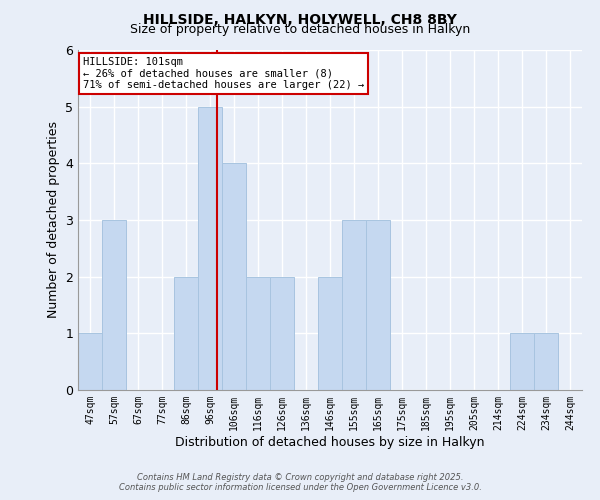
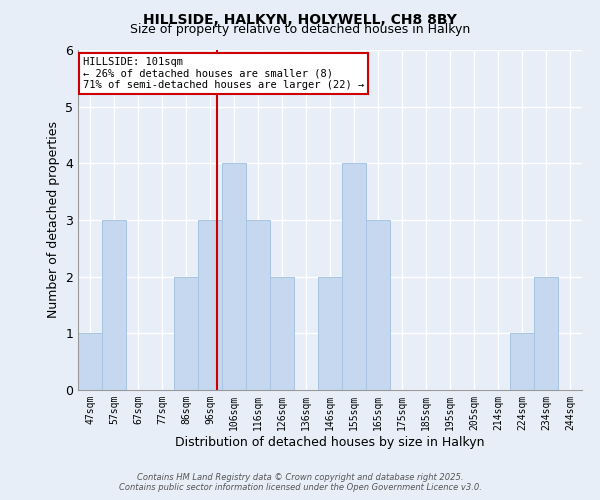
96sqm: 5 -> 3
116sqm: 2 -> 3
155sqm: 3 -> 4
234sqm: 1 -> 2
